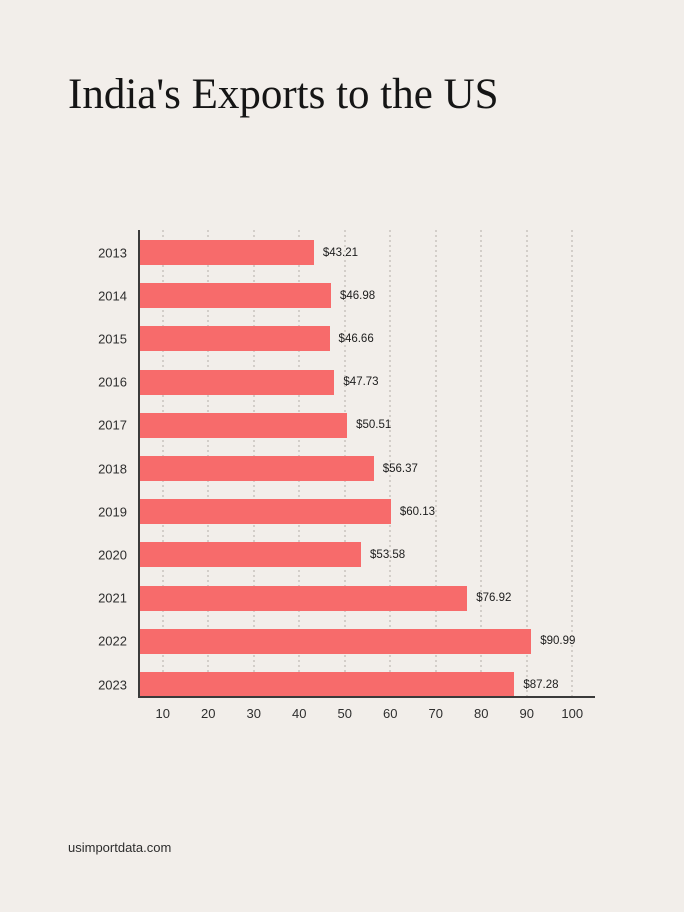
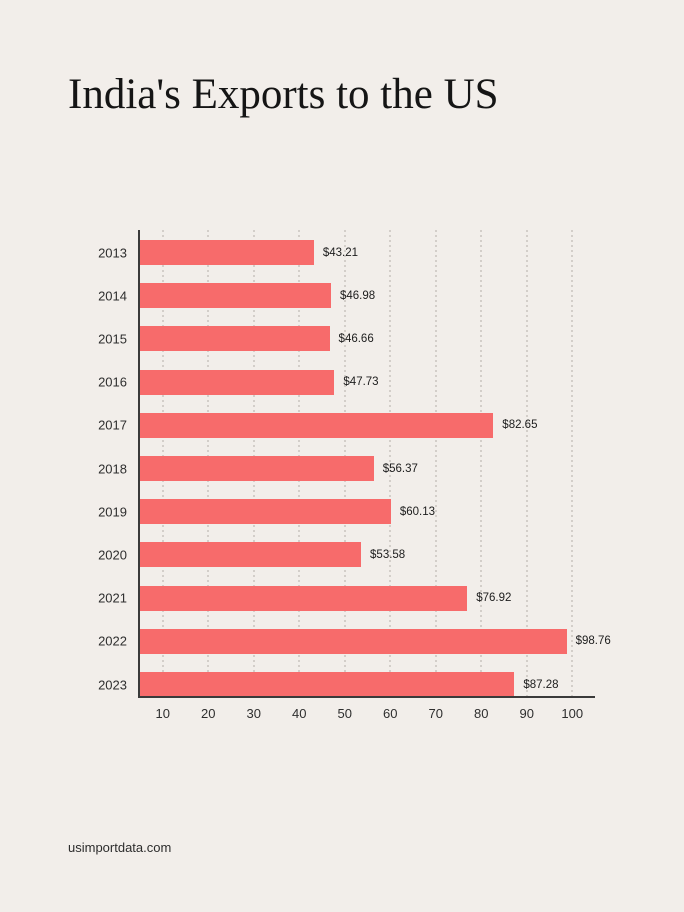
2017: $50.51 -> $82.65
2022: $90.99 -> $98.76
